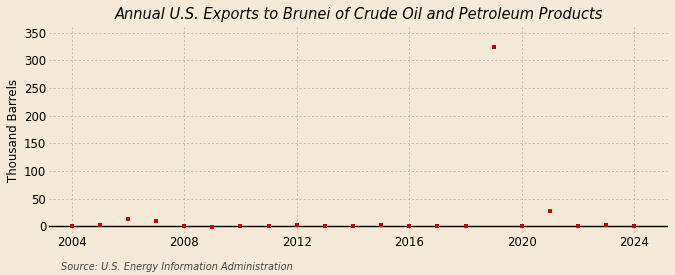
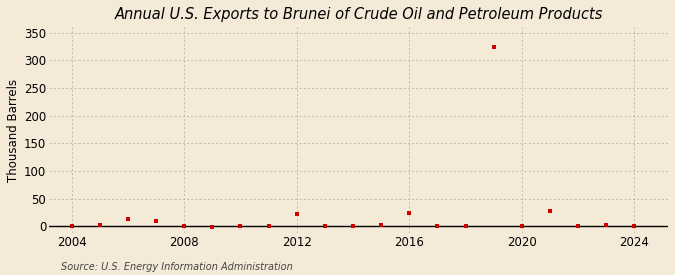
2012: 2 -> 22
2016: 1 -> 24
